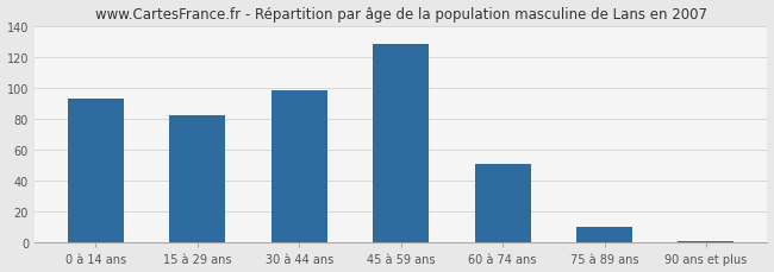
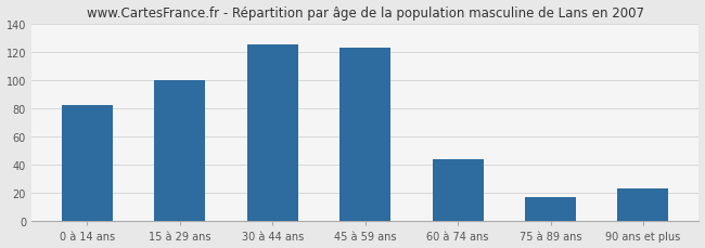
0 à 14 ans: 93 -> 82
15 à 29 ans: 82 -> 100
30 à 44 ans: 98 -> 125
45 à 59 ans: 128 -> 123
60 à 74 ans: 51 -> 44
75 à 89 ans: 10 -> 17
90 ans et plus: 1 -> 23
